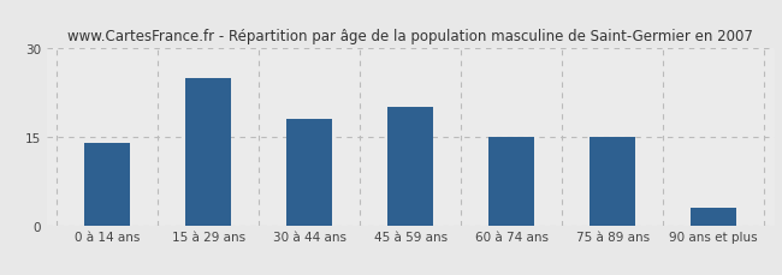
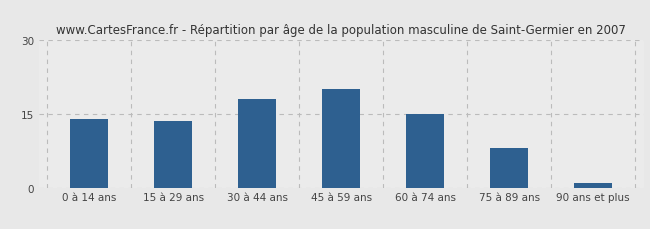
15 à 29 ans: 25.0 -> 13.5
75 à 89 ans: 15.0 -> 8.0
90 ans et plus: 3.0 -> 1.0
